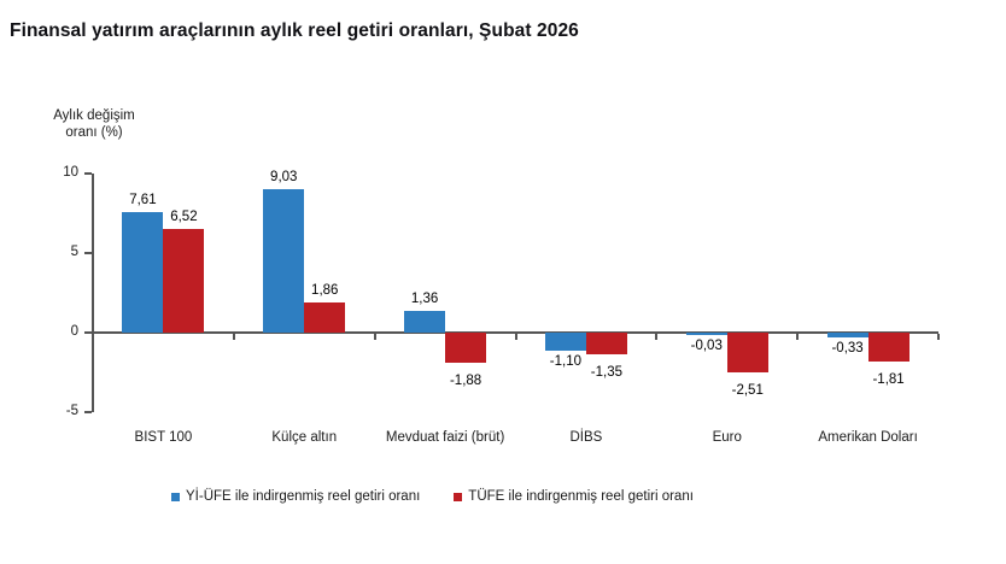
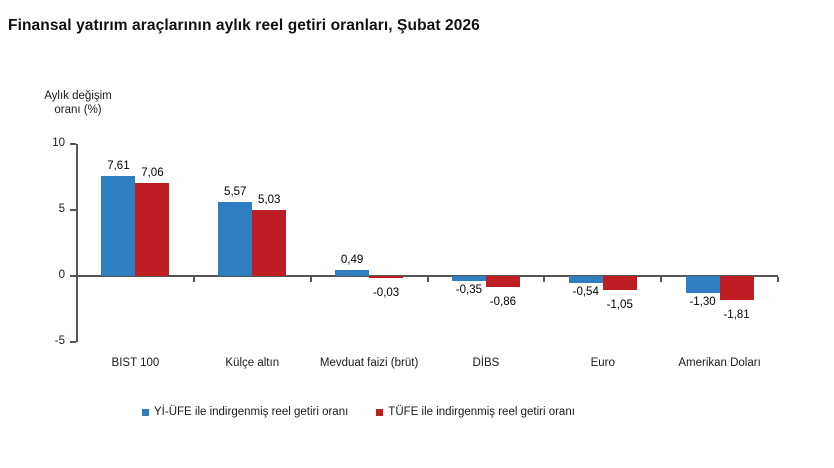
TÜFE ile indirgenmiş reel getiri oranı/BIST 100: 6,52 -> 7,06
Yİ-ÜFE ile indirgenmiş reel getiri oranı/Külçe altın: 9,03 -> 5,57
TÜFE ile indirgenmiş reel getiri oranı/Külçe altın: 1,86 -> 5,03
Yİ-ÜFE ile indirgenmiş reel getiri oranı/Mevduat faizi (brüt): 1,36 -> 0,49
TÜFE ile indirgenmiş reel getiri oranı/Mevduat faizi (brüt): -1,88 -> -0,03
Yİ-ÜFE ile indirgenmiş reel getiri oranı/DİBS: -1,10 -> -0,35
TÜFE ile indirgenmiş reel getiri oranı/DİBS: -1,35 -> -0,86
Yİ-ÜFE ile indirgenmiş reel getiri oranı/Euro: -0,03 -> -0,54
TÜFE ile indirgenmiş reel getiri oranı/Euro: -2,51 -> -1,05
Yİ-ÜFE ile indirgenmiş reel getiri oranı/Amerikan Doları: -0,33 -> -1,30
